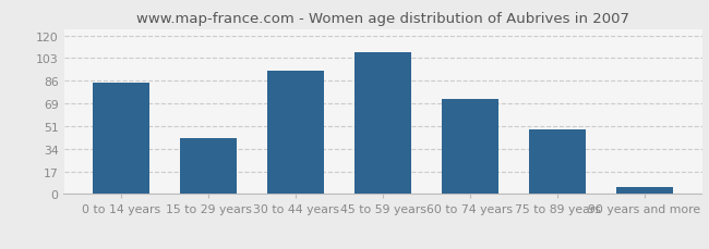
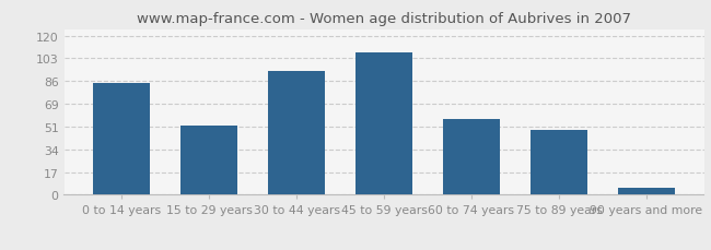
15 to 29 years: 42 -> 52
60 to 74 years: 72 -> 57
